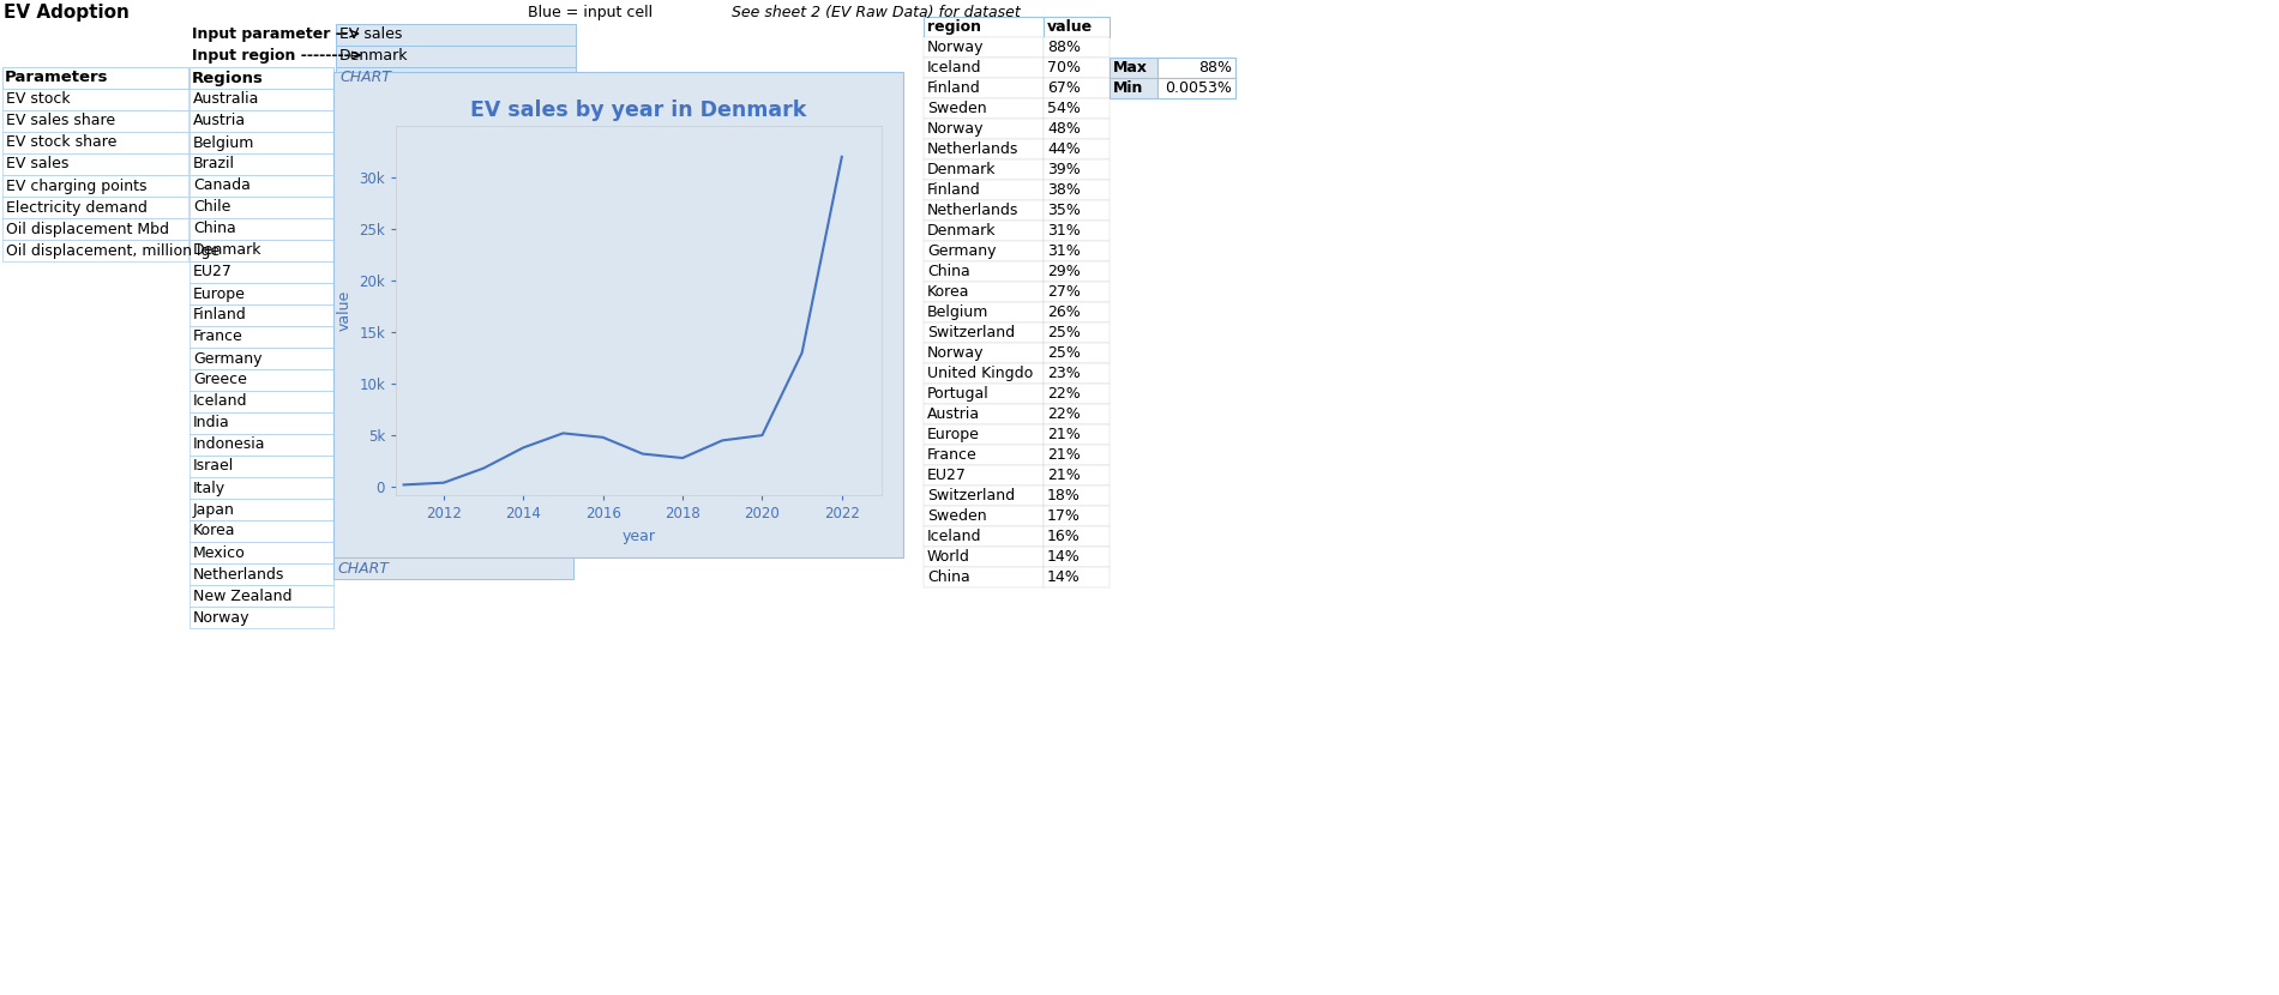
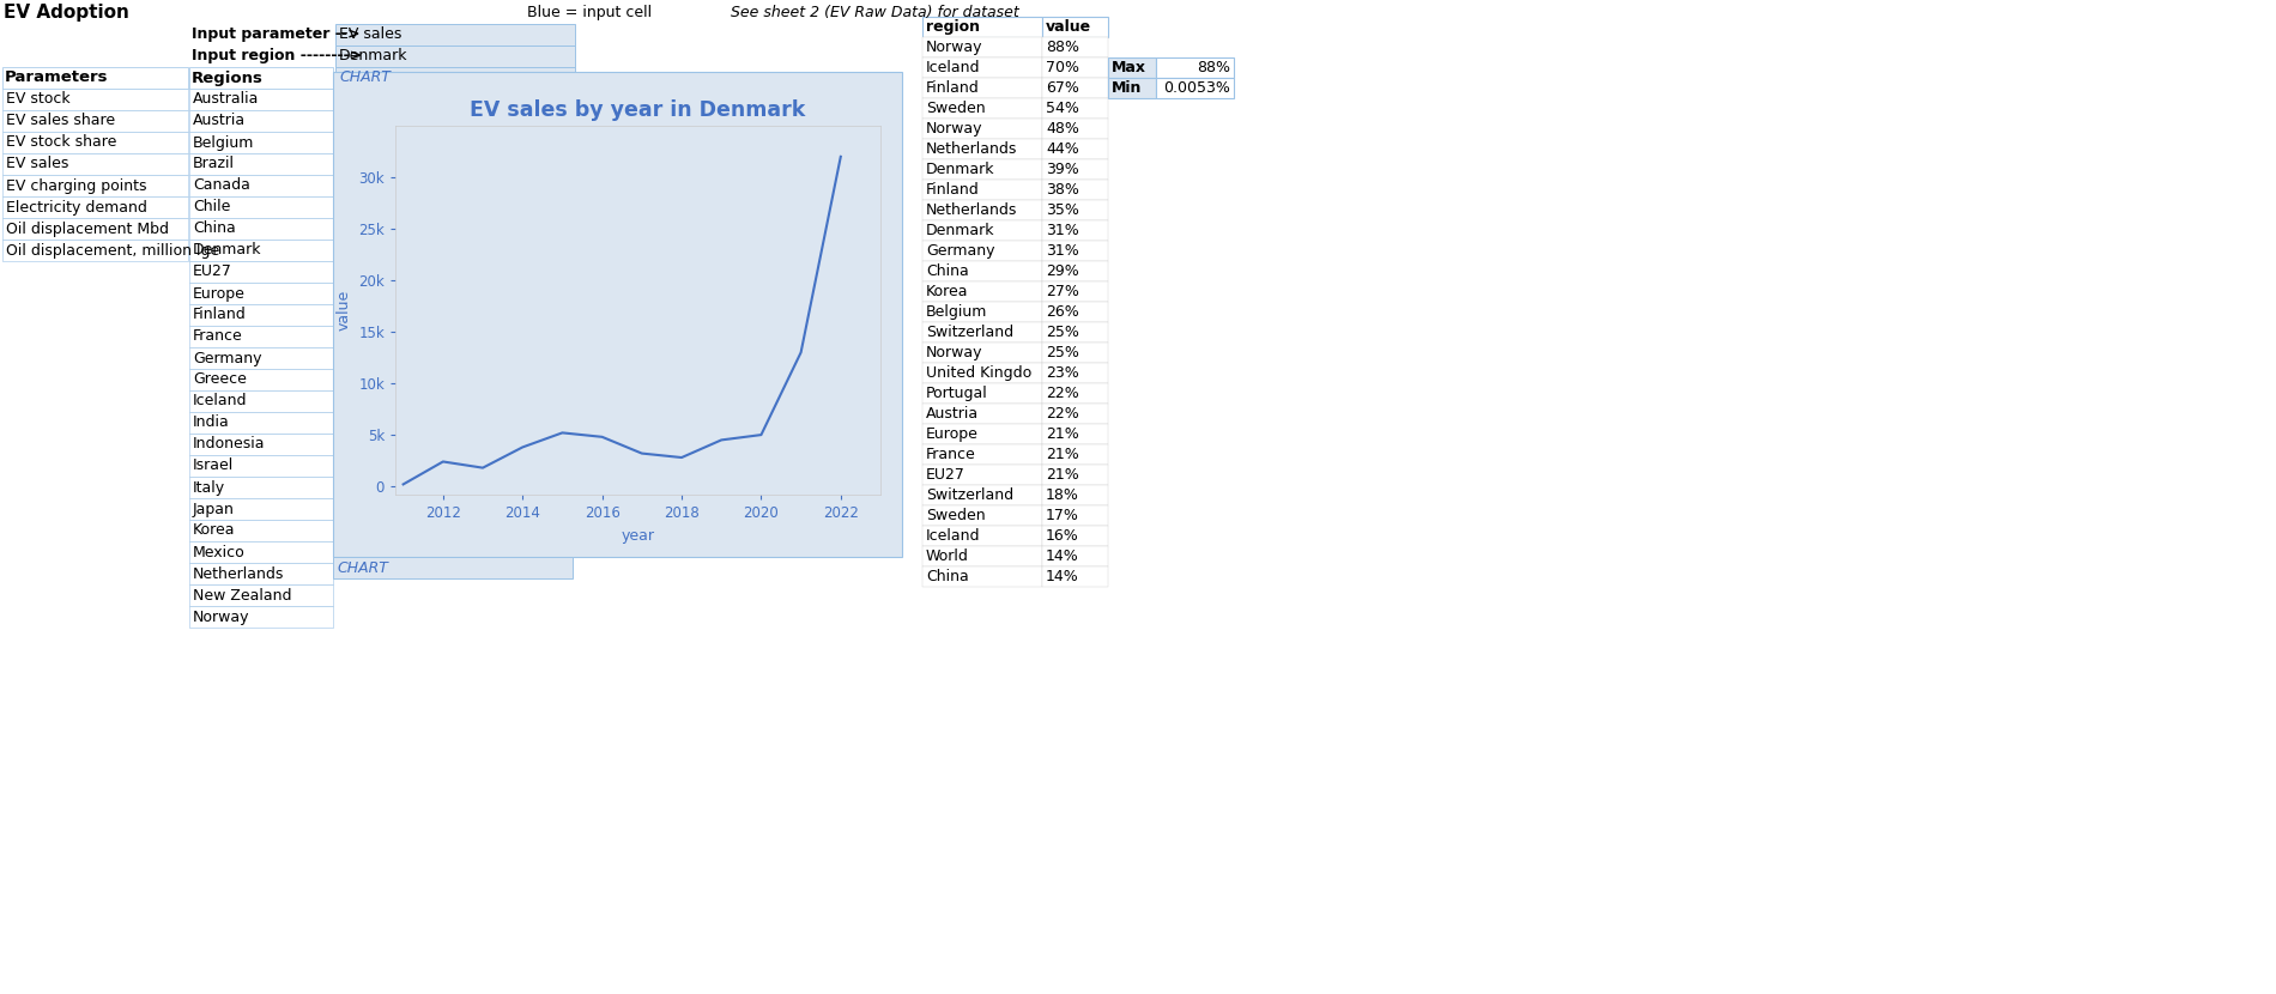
2012: 0.4k -> 2.4k
